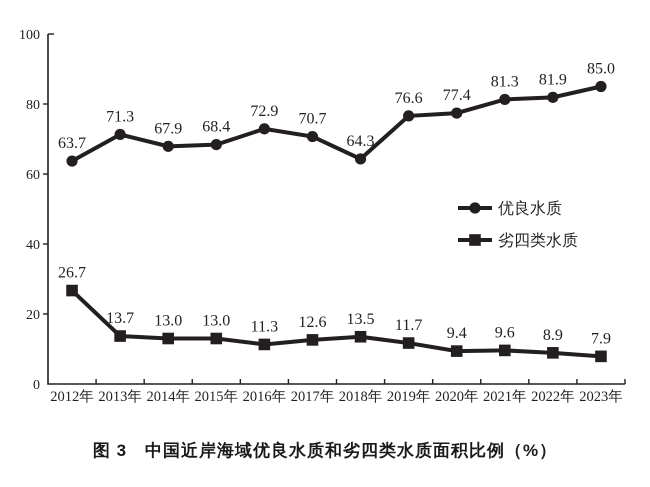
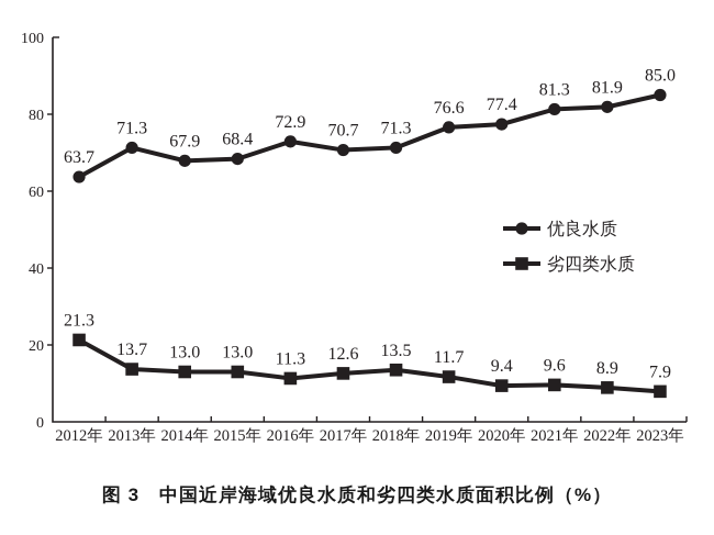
劣四类水质/2012年: 26.7 -> 21.3
优良水质/2018年: 64.3 -> 71.3
